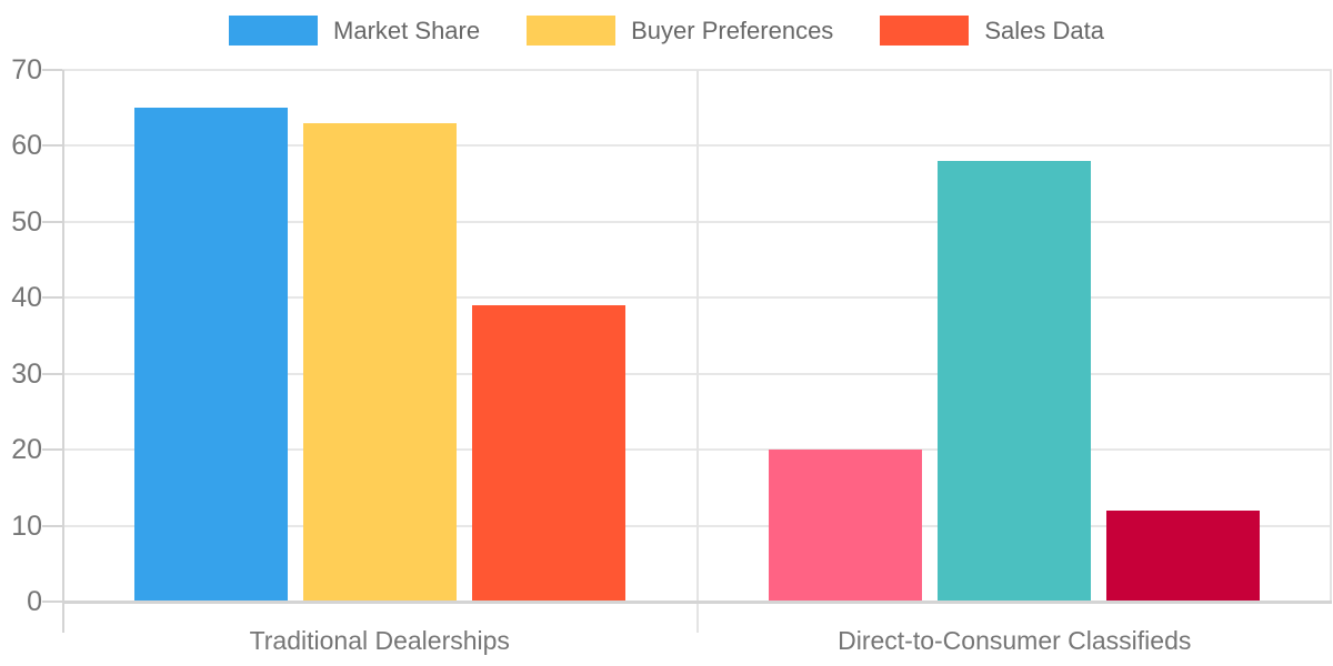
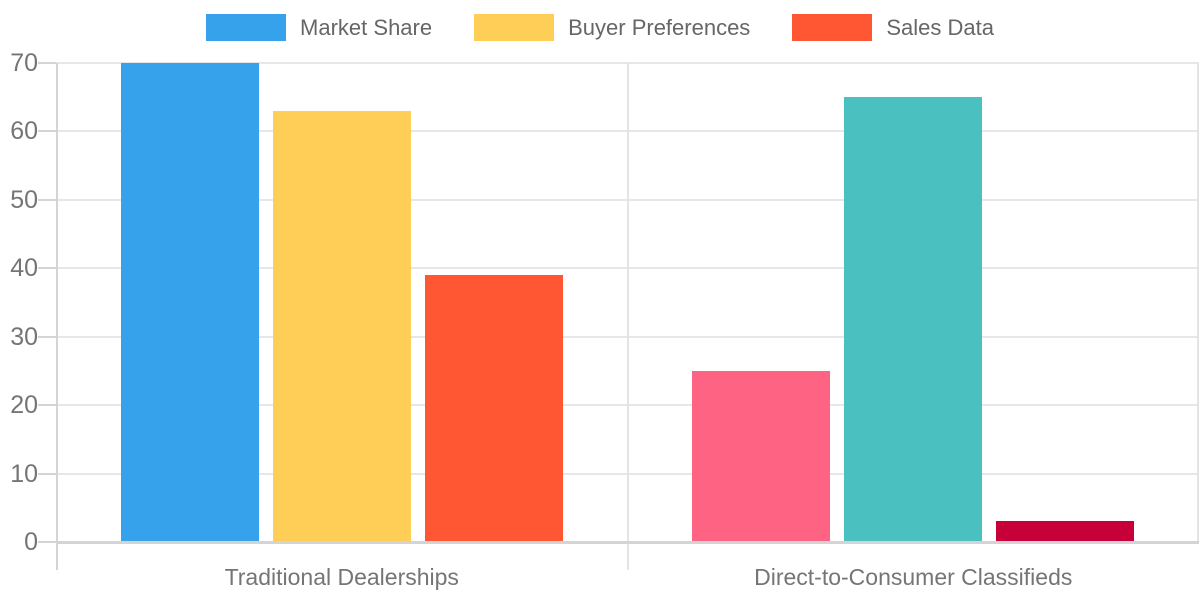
Market Share/Traditional Dealerships: 65 -> 70
Market Share/Direct-to-Consumer Classifieds: 20 -> 25
Buyer Preferences/Direct-to-Consumer Classifieds: 58 -> 65
Sales Data/Direct-to-Consumer Classifieds: 12 -> 3
